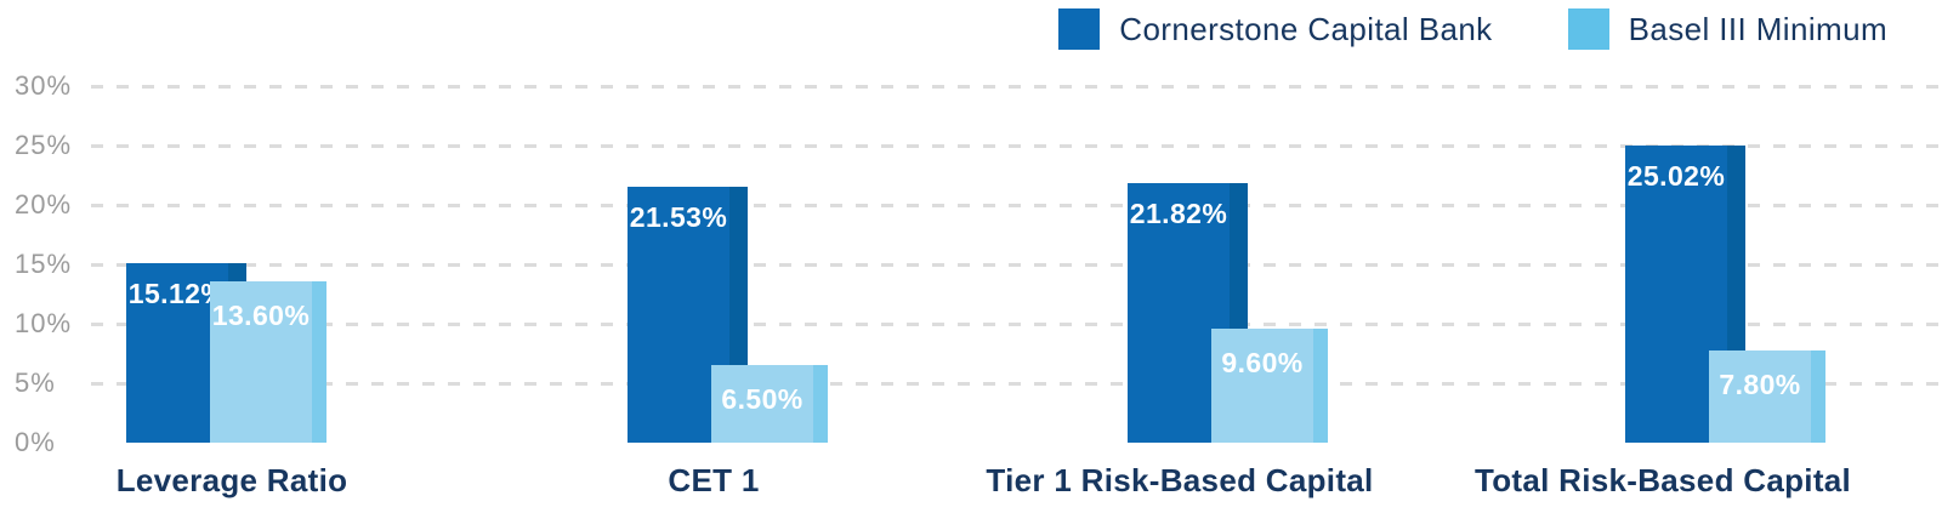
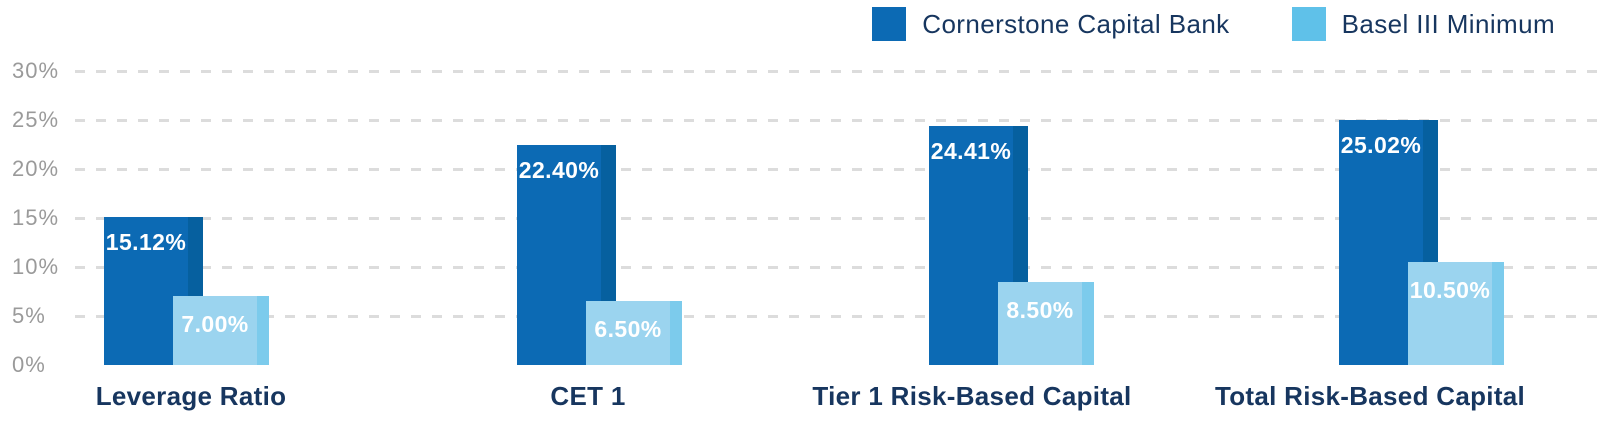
Basel III Minimum/Leverage Ratio: 13.60% -> 7.00%
Cornerstone Capital Bank/CET 1: 21.53% -> 22.40%
Cornerstone Capital Bank/Tier 1 Risk-Based Capital: 21.82% -> 24.41%
Basel III Minimum/Tier 1 Risk-Based Capital: 9.60% -> 8.50%
Basel III Minimum/Total Risk-Based Capital: 7.80% -> 10.50%
